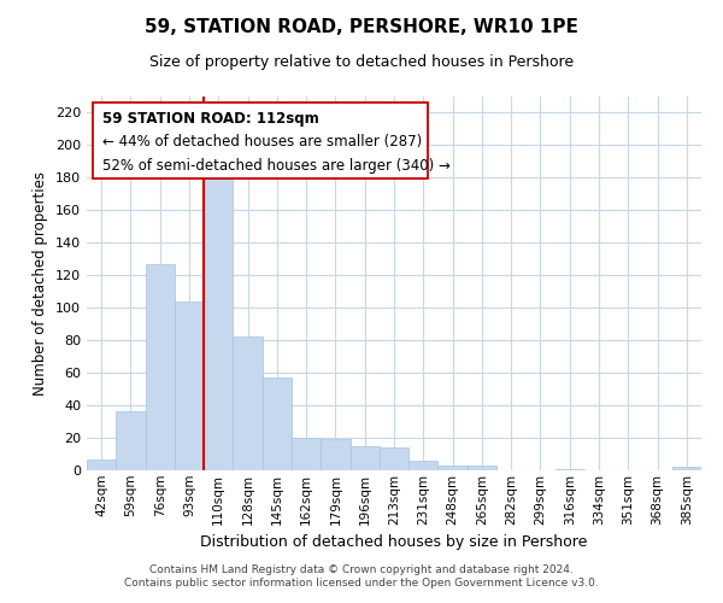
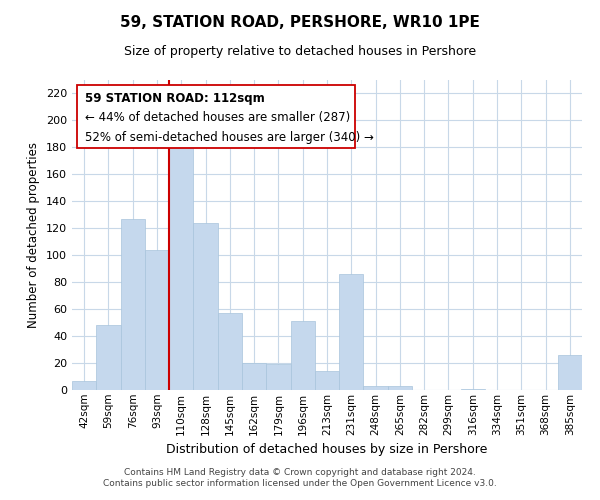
59sqm: 36 -> 48
128sqm: 82 -> 124
196sqm: 15 -> 51
231sqm: 6 -> 86
385sqm: 2 -> 26
